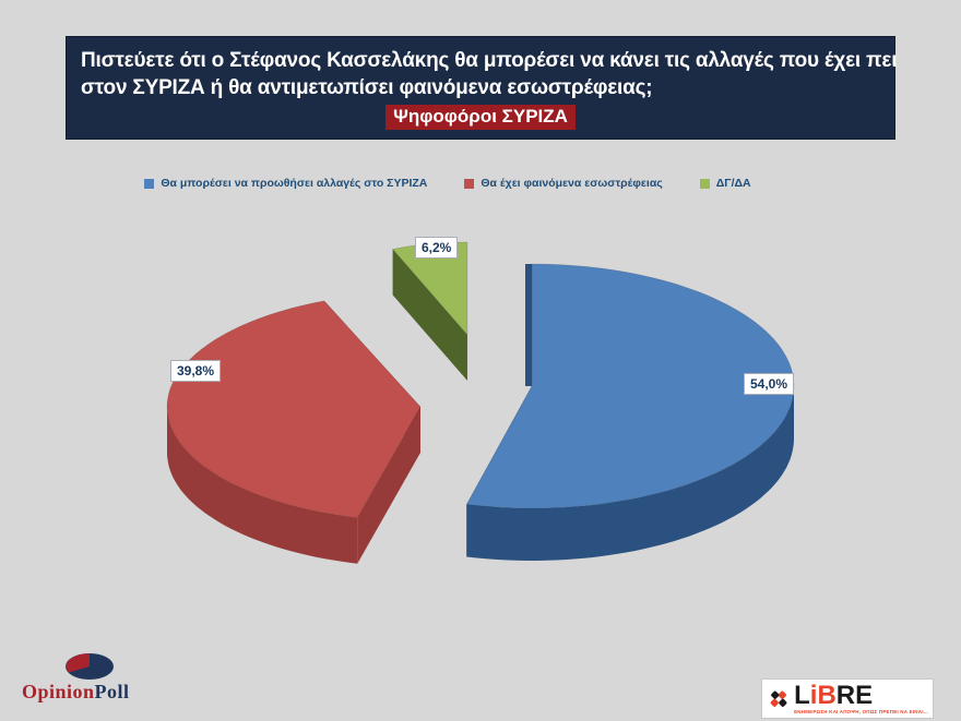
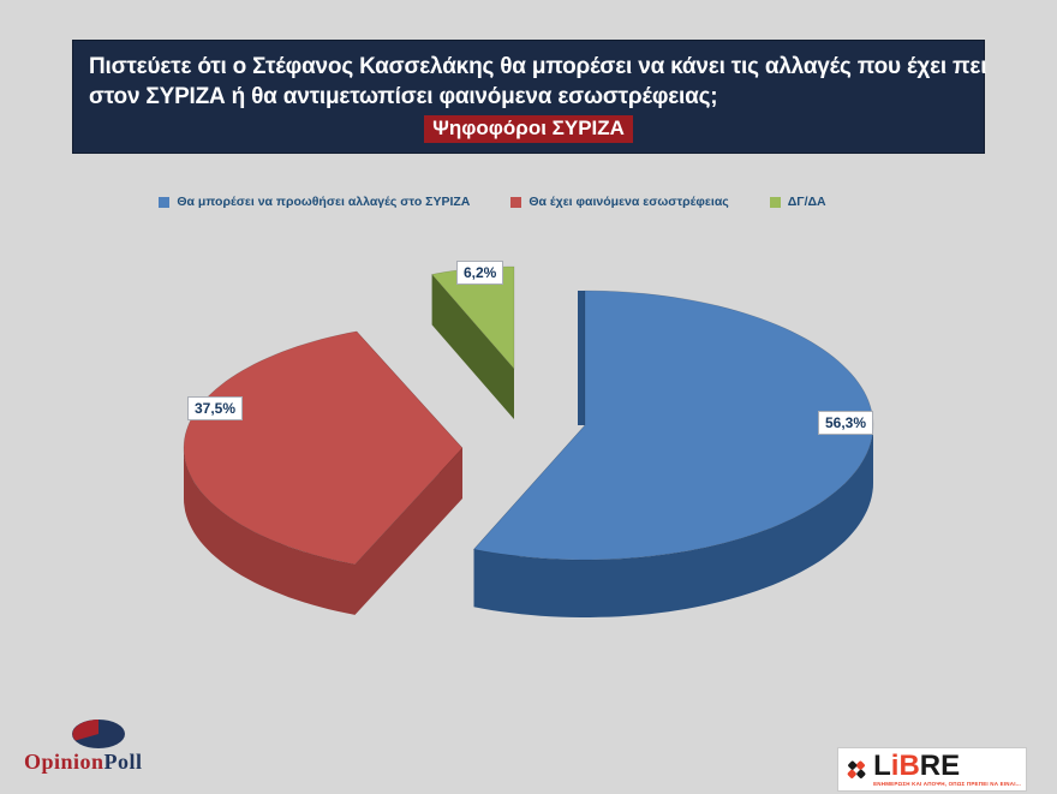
Θα μπορέσει να προωθήσει αλλαγές στο ΣΥΡΙΖΑ: 54,0% -> 56,3%
Θα έχει φαινόμενα εσωστρέφειας: 39,8% -> 37,5%
